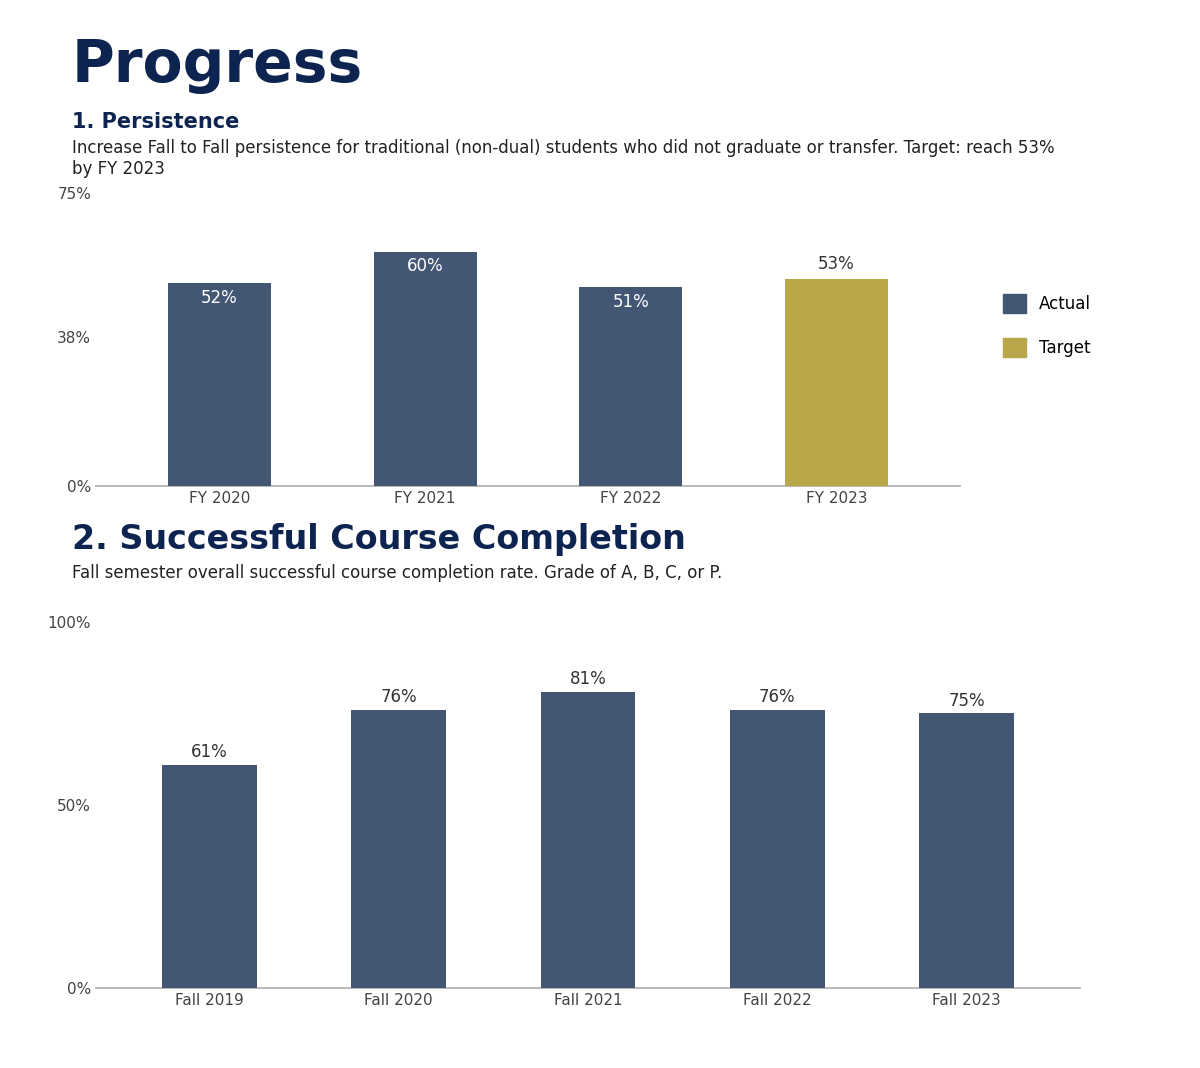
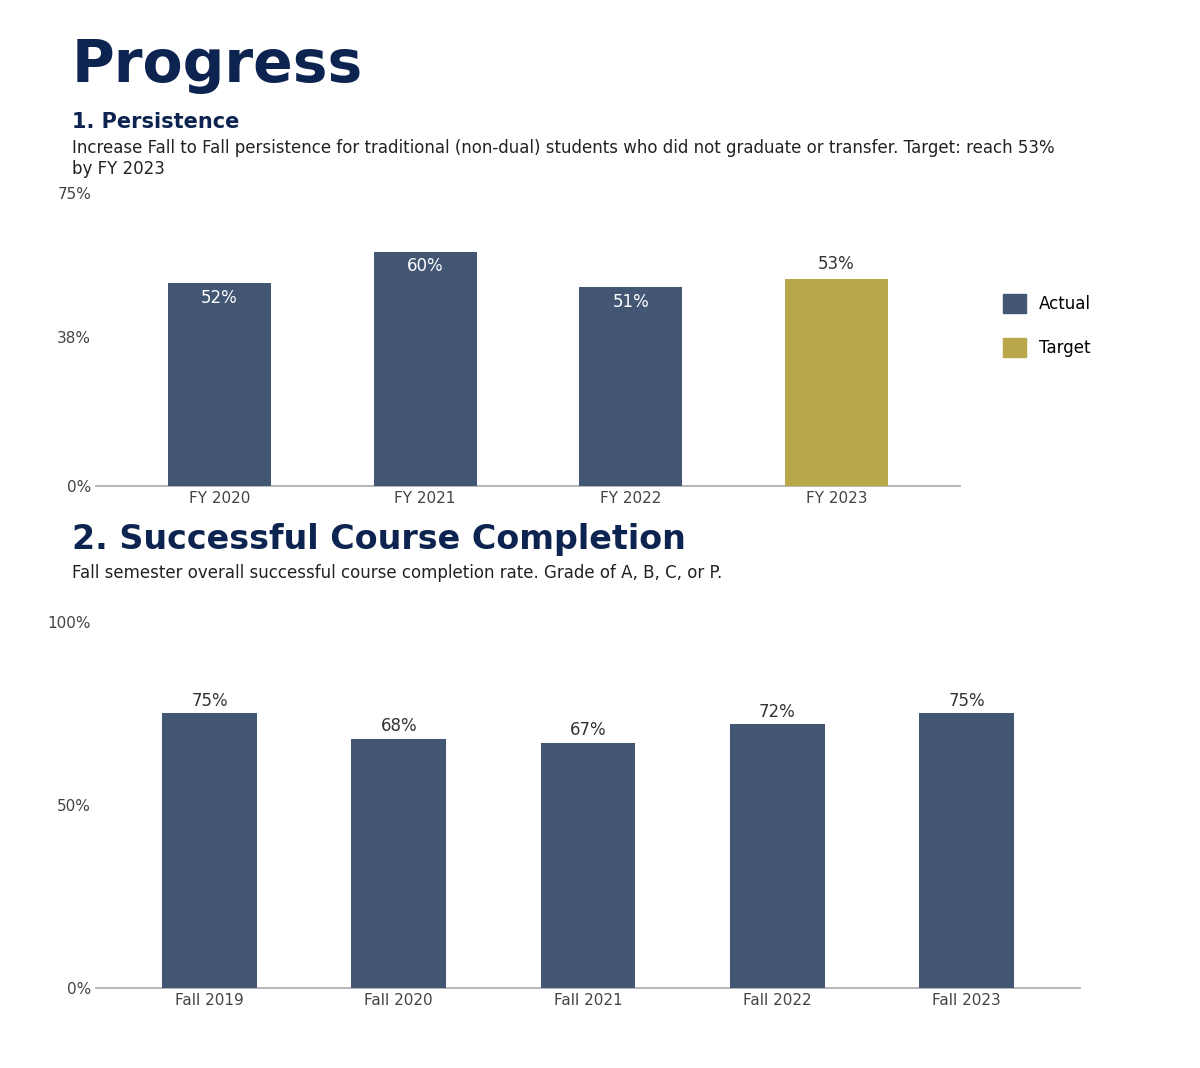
Fall 2019: 61% -> 75%
Fall 2020: 76% -> 68%
Fall 2021: 81% -> 67%
Fall 2022: 76% -> 72%
